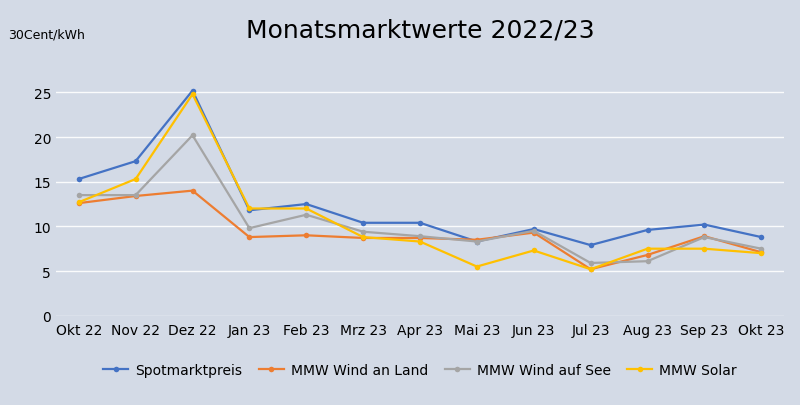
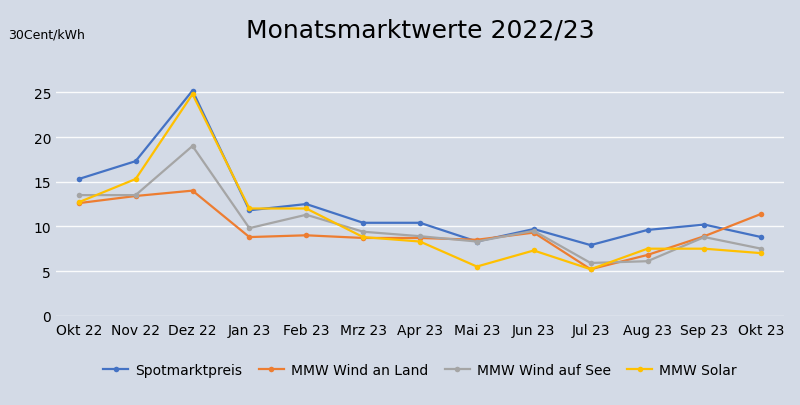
MMW Wind auf See/Dez 22: 20.2 -> 19.0
MMW Wind an Land/Okt 23: 7.1 -> 11.4
